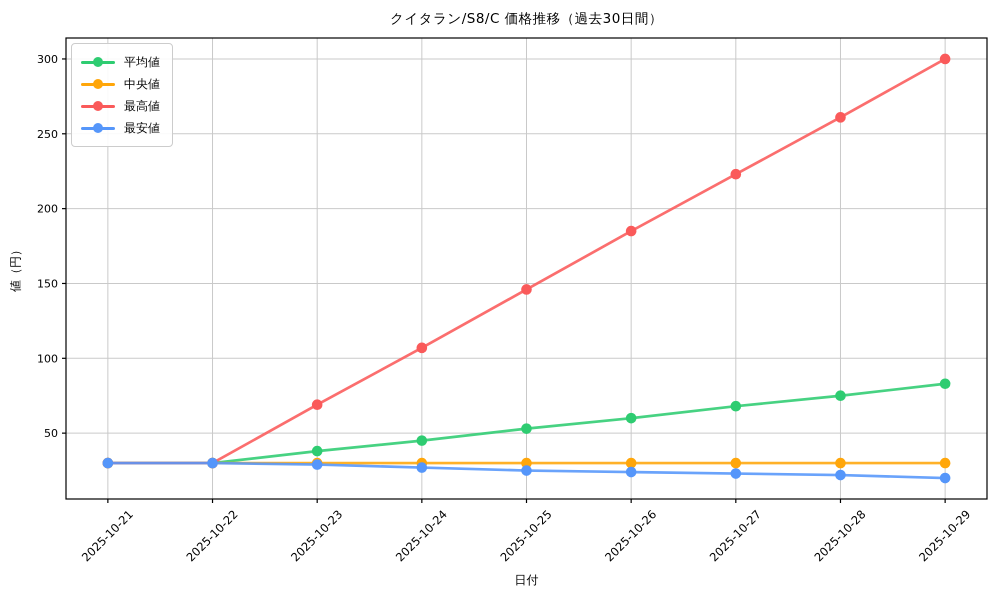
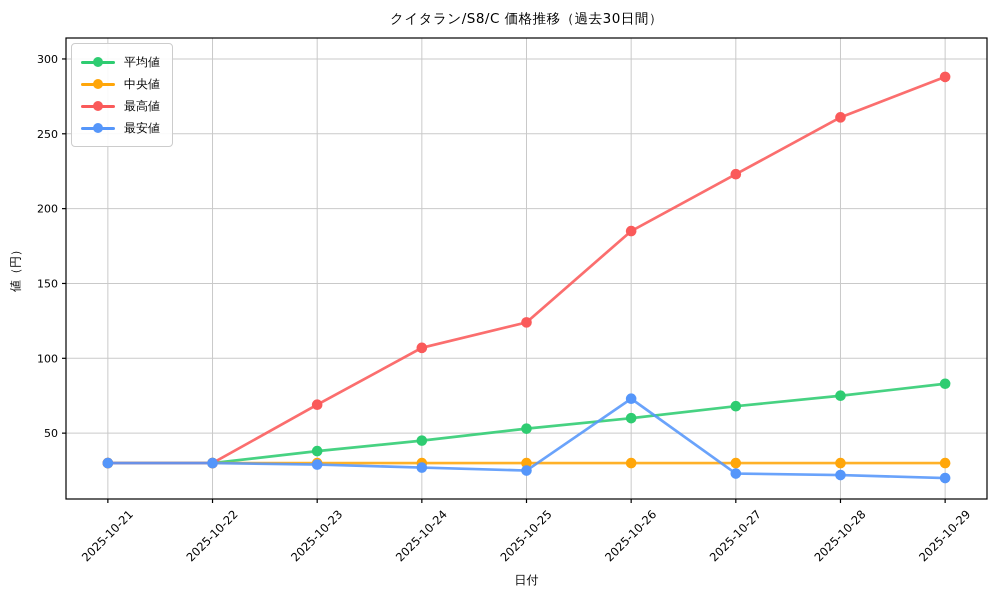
最高値/2025-10-25: 146 -> 124
最安値/2025-10-26: 24 -> 73
最高値/2025-10-29: 300 -> 288
